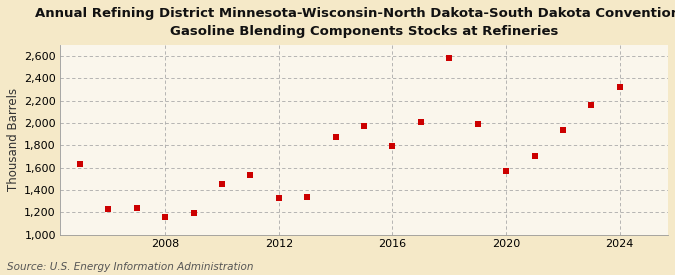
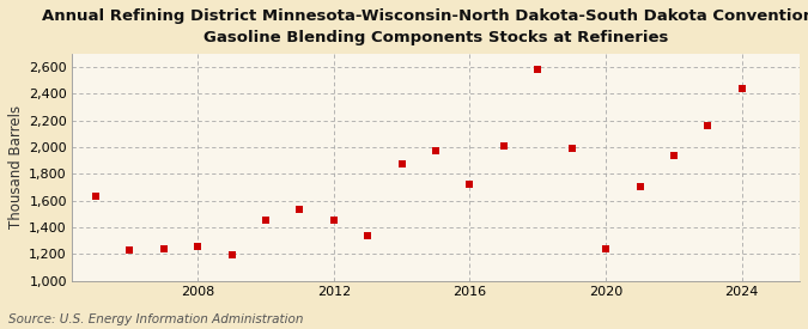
2008: 1,160 -> 1,260
2012: 1,330 -> 1,450
2016: 1,790 -> 1,720
2020: 1,570 -> 1,240
2024: 2,320 -> 2,440
